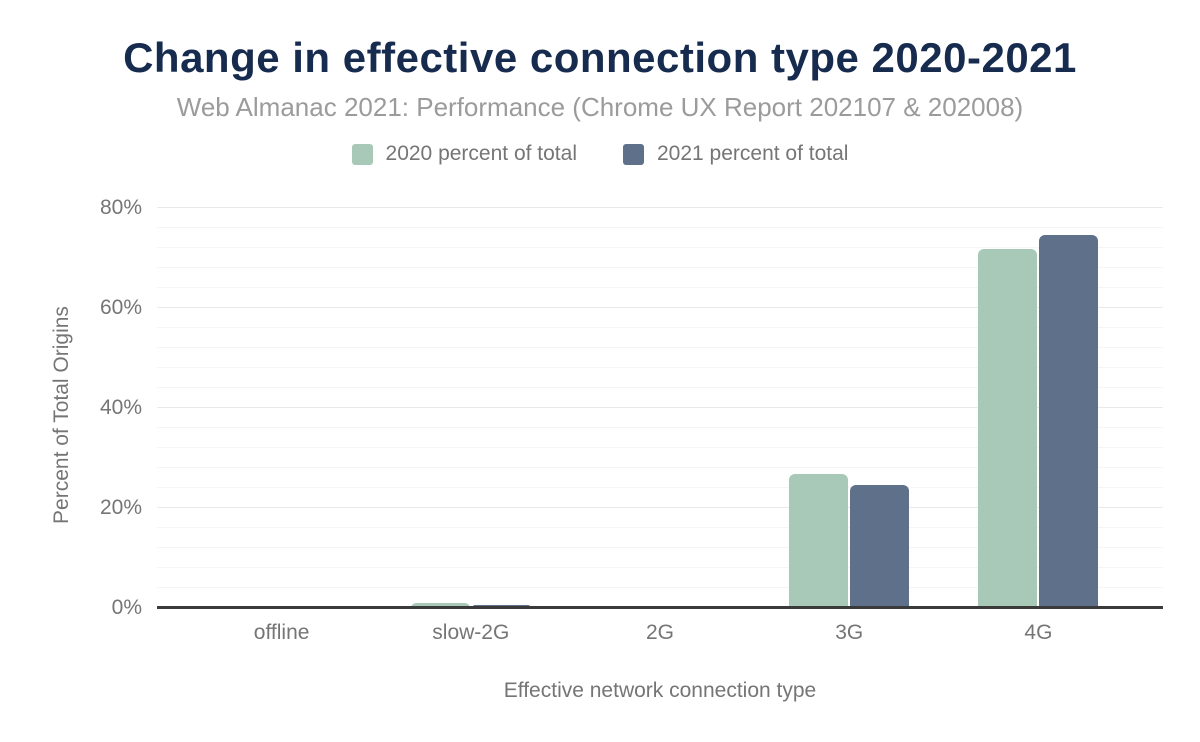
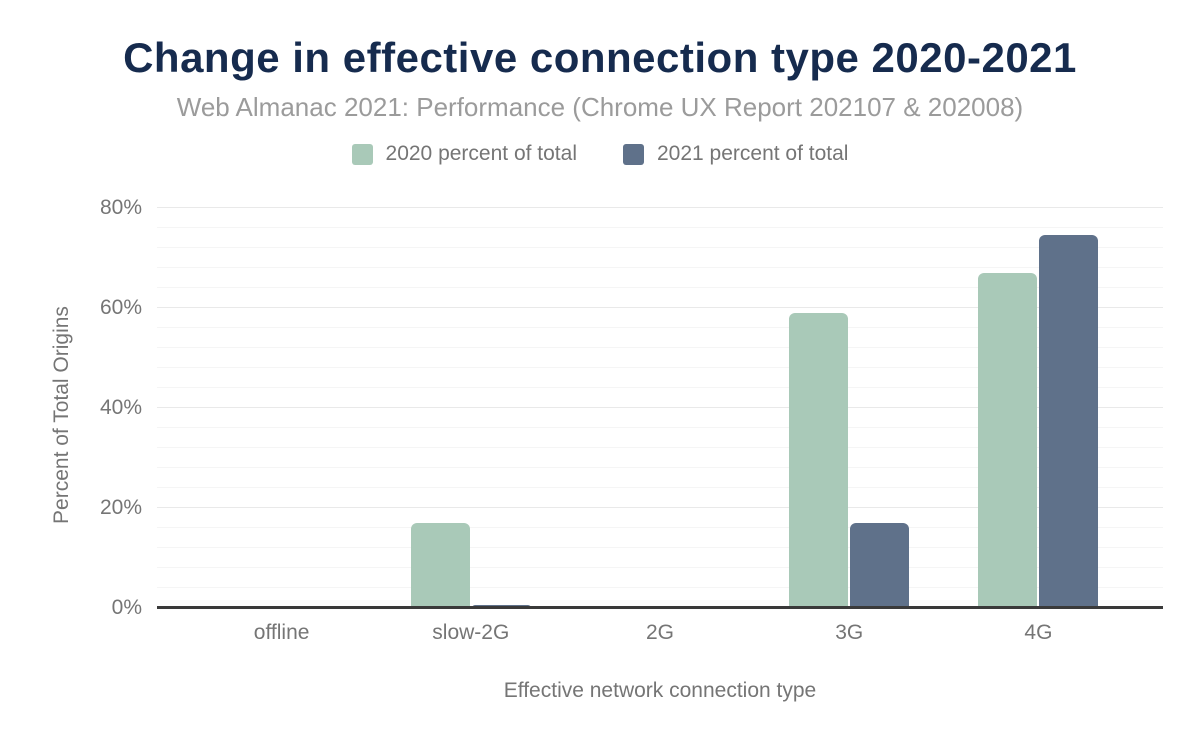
2020 percent of total/slow-2G: 1% -> 17%
2020 percent of total/3G: 27% -> 59%
2021 percent of total/3G: 25% -> 17%
2020 percent of total/4G: 72% -> 67%
